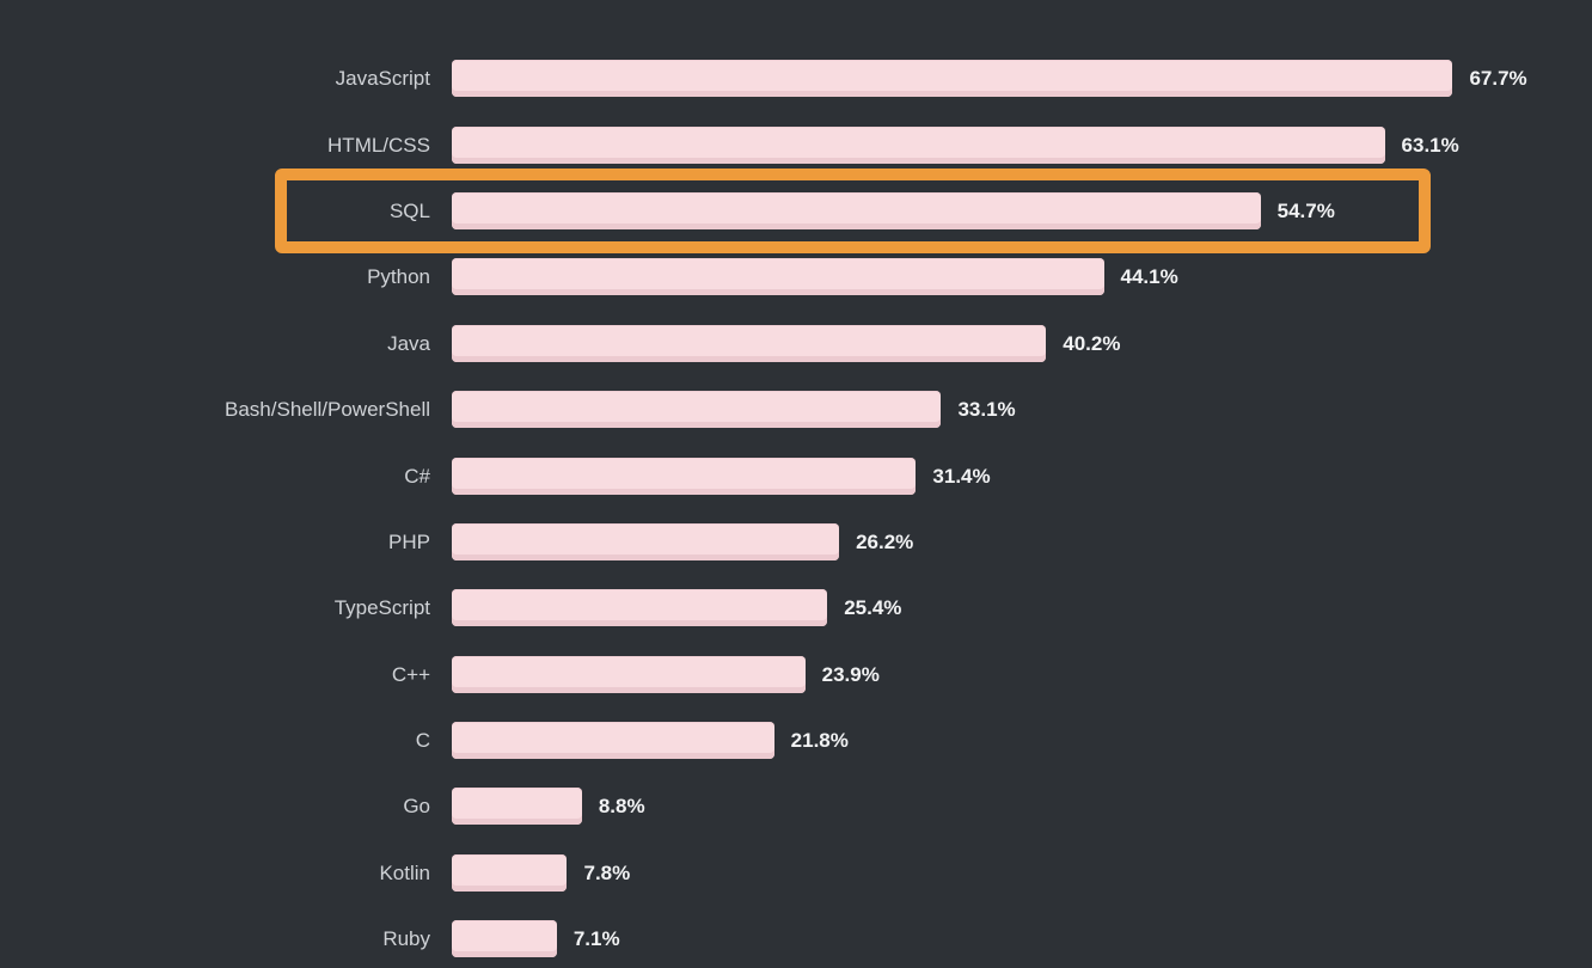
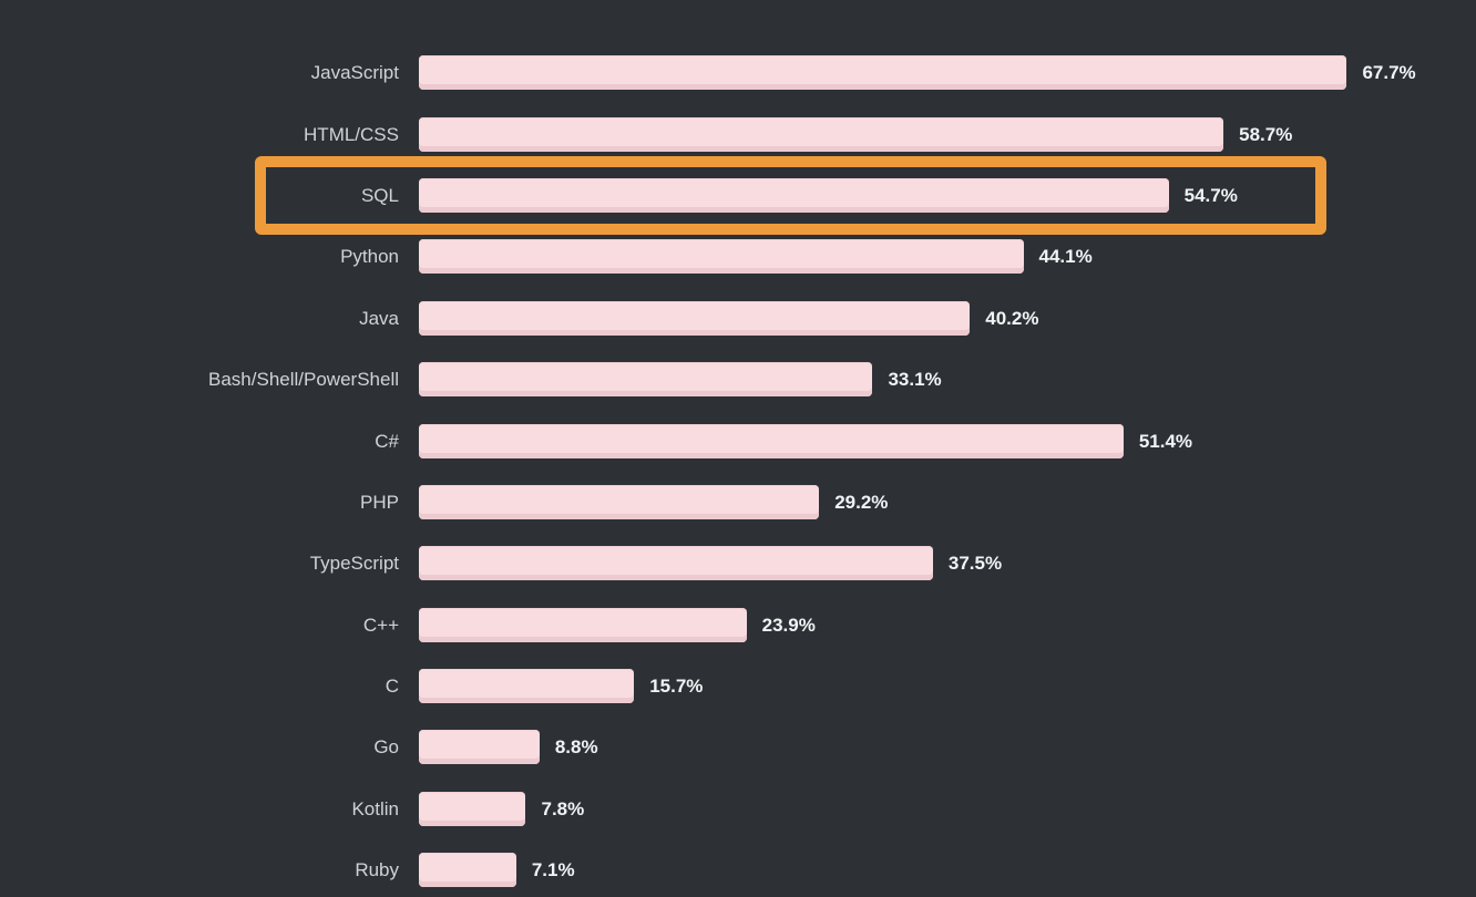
HTML/CSS: 63.1% -> 58.7%
C#: 31.4% -> 51.4%
PHP: 26.2% -> 29.2%
TypeScript: 25.4% -> 37.5%
C: 21.8% -> 15.7%
